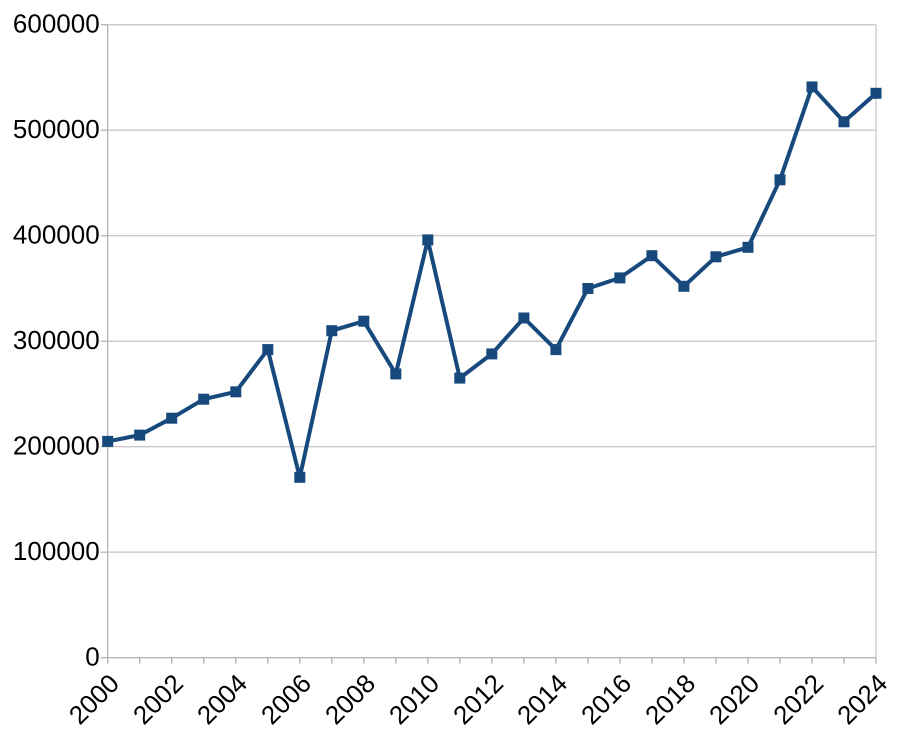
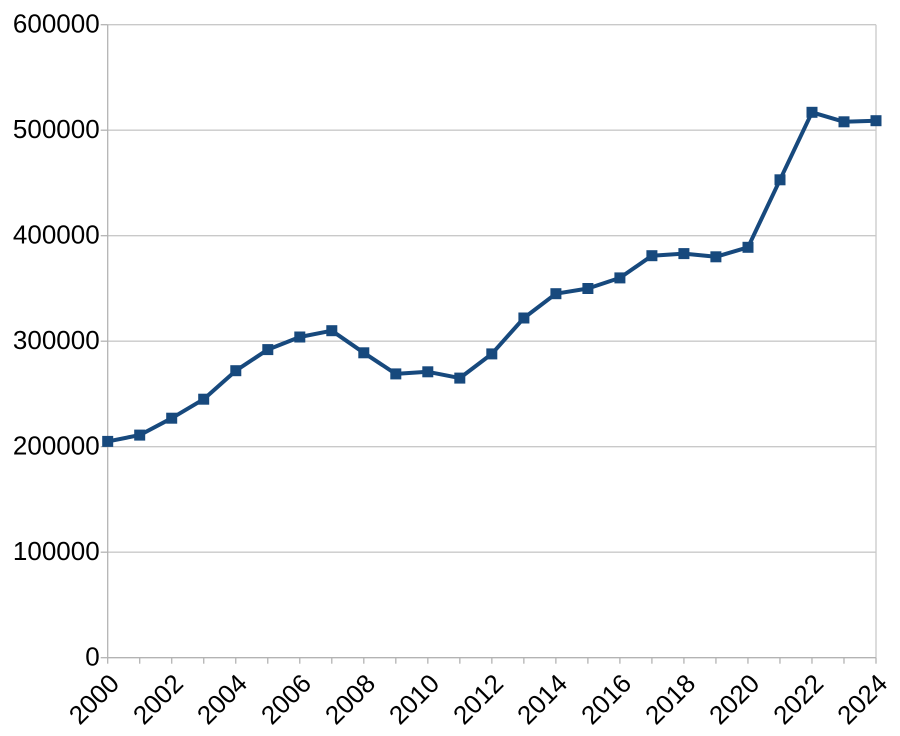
2004: 252000 -> 272000
2006: 171000 -> 304000
2008: 319000 -> 289000
2010: 396000 -> 271000
2014: 292000 -> 345000
2018: 352000 -> 383000
2022: 541000 -> 517000
2024: 535000 -> 509000
